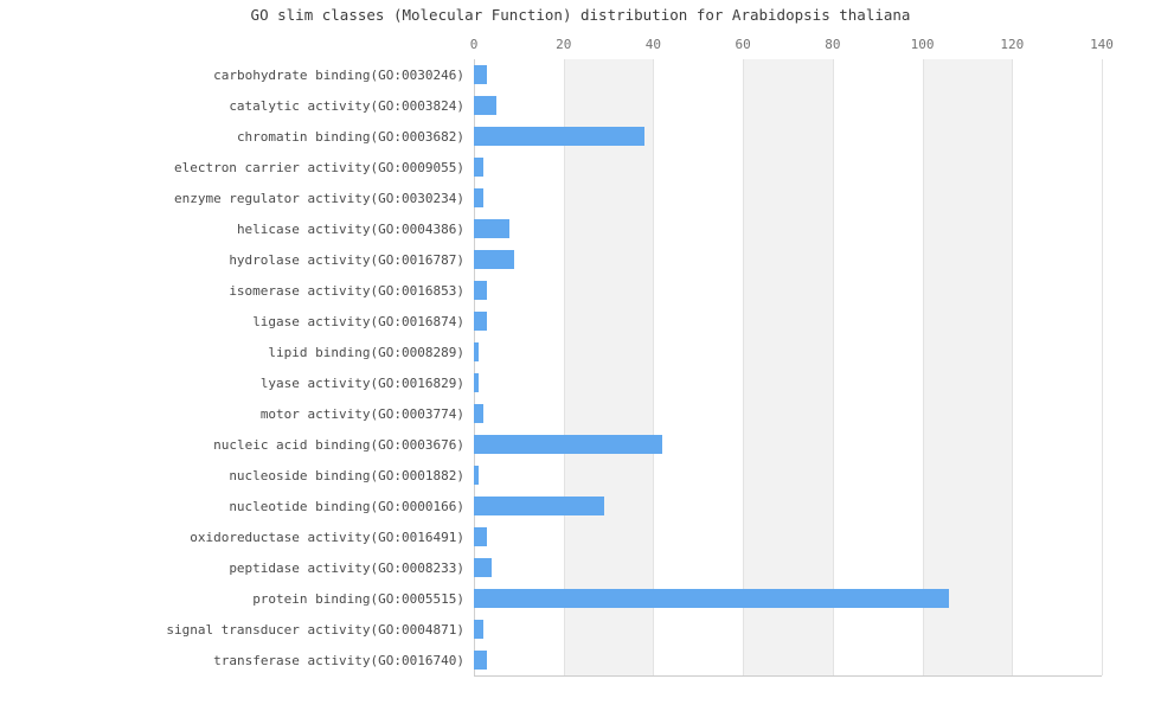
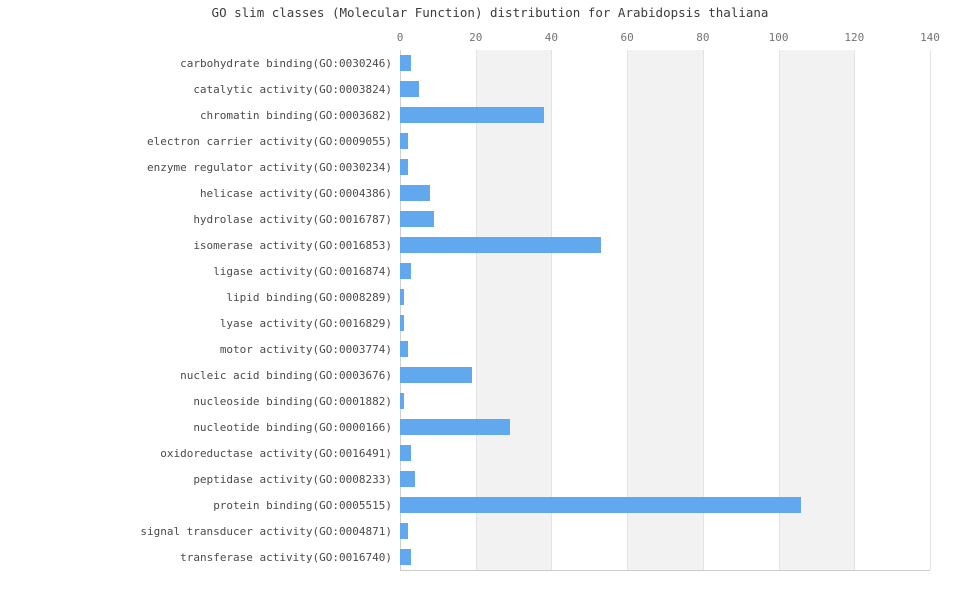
isomerase activity(GO:0016853): 3 -> 53
nucleic acid binding(GO:0003676): 42 -> 19
